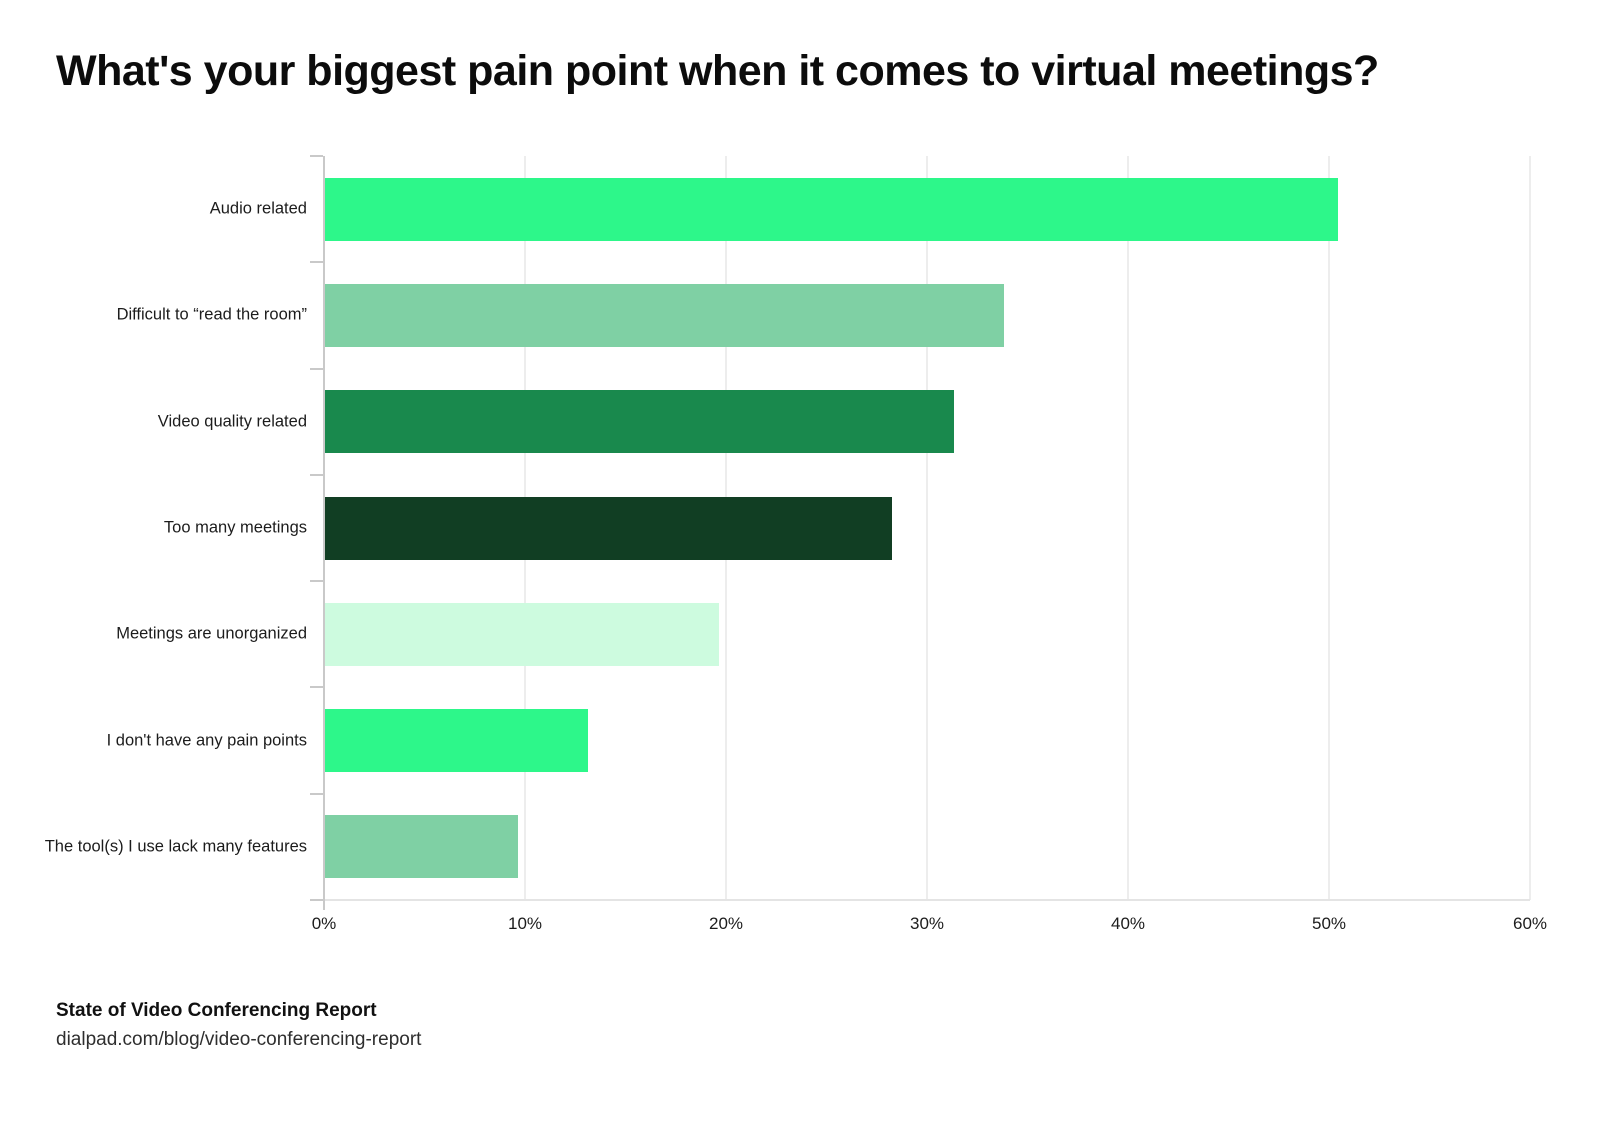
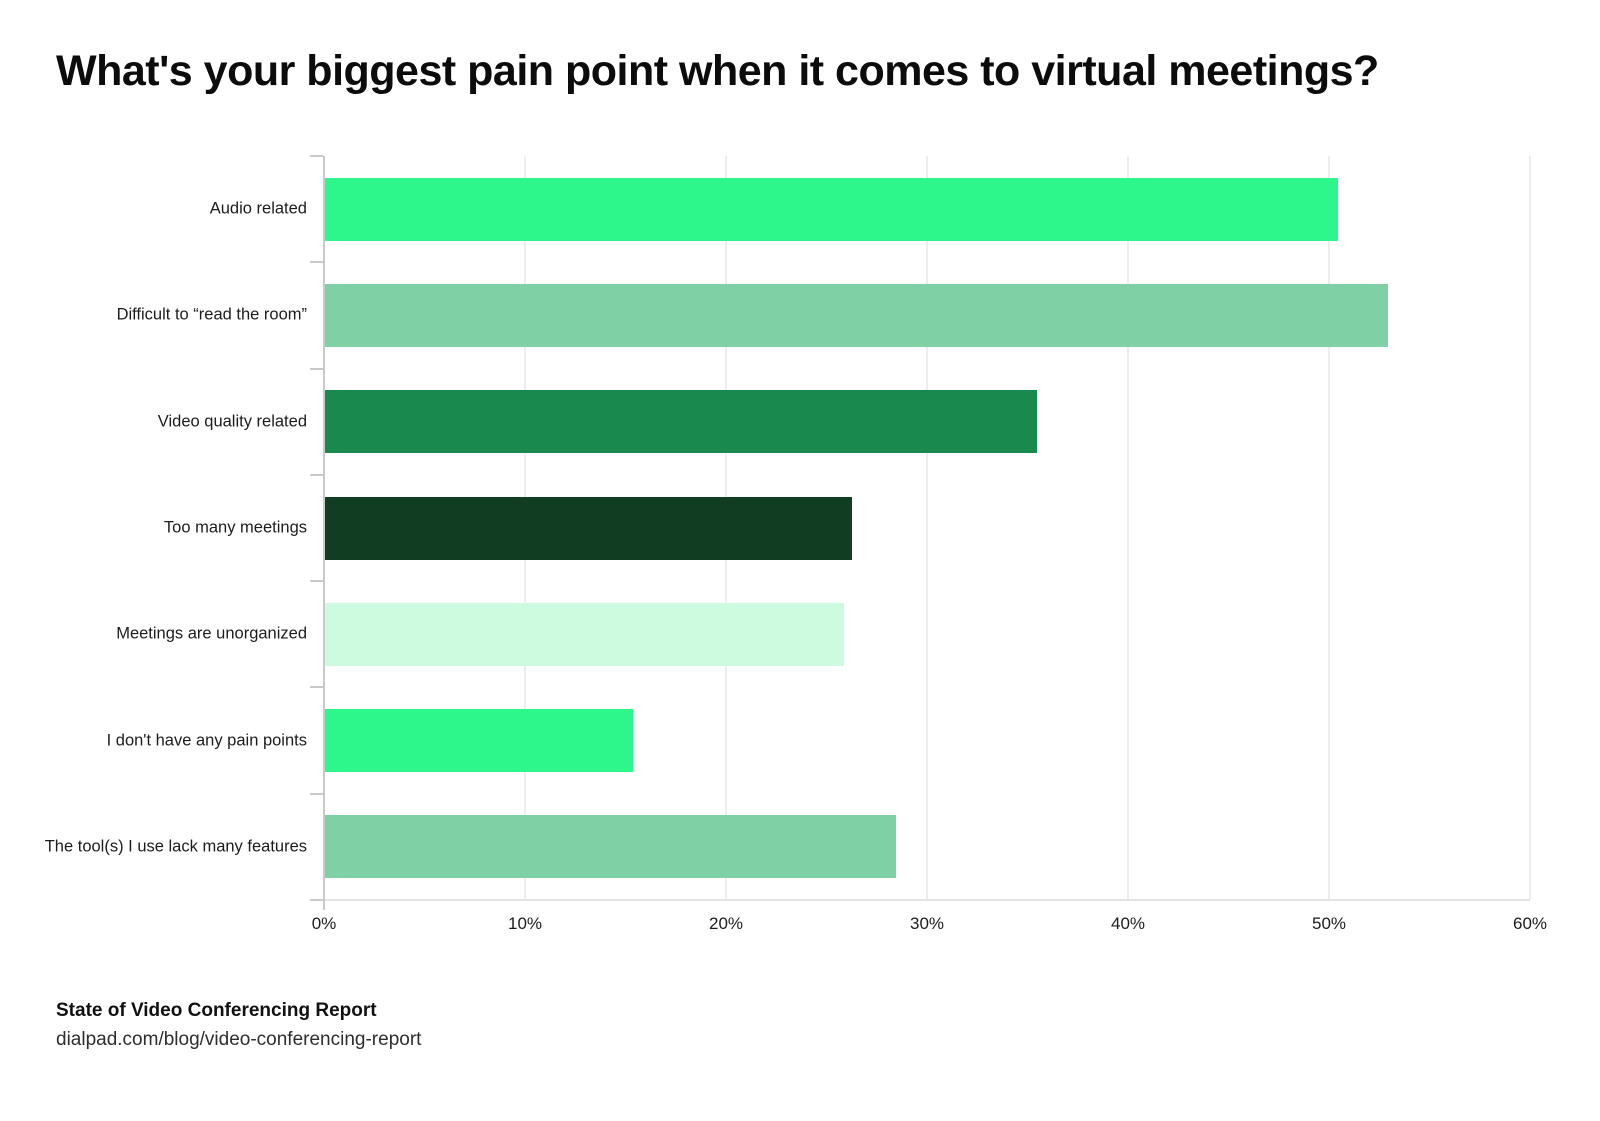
Difficult to “read the room”: 33.8% -> 52.9%
Video quality related: 31.3% -> 35.4%
Too many meetings: 28.2% -> 26.2%
Meetings are unorganized: 19.6% -> 25.8%
I don't have any pain points: 13.1% -> 15.3%
The tool(s) I use lack many features: 9.6% -> 28.4%
